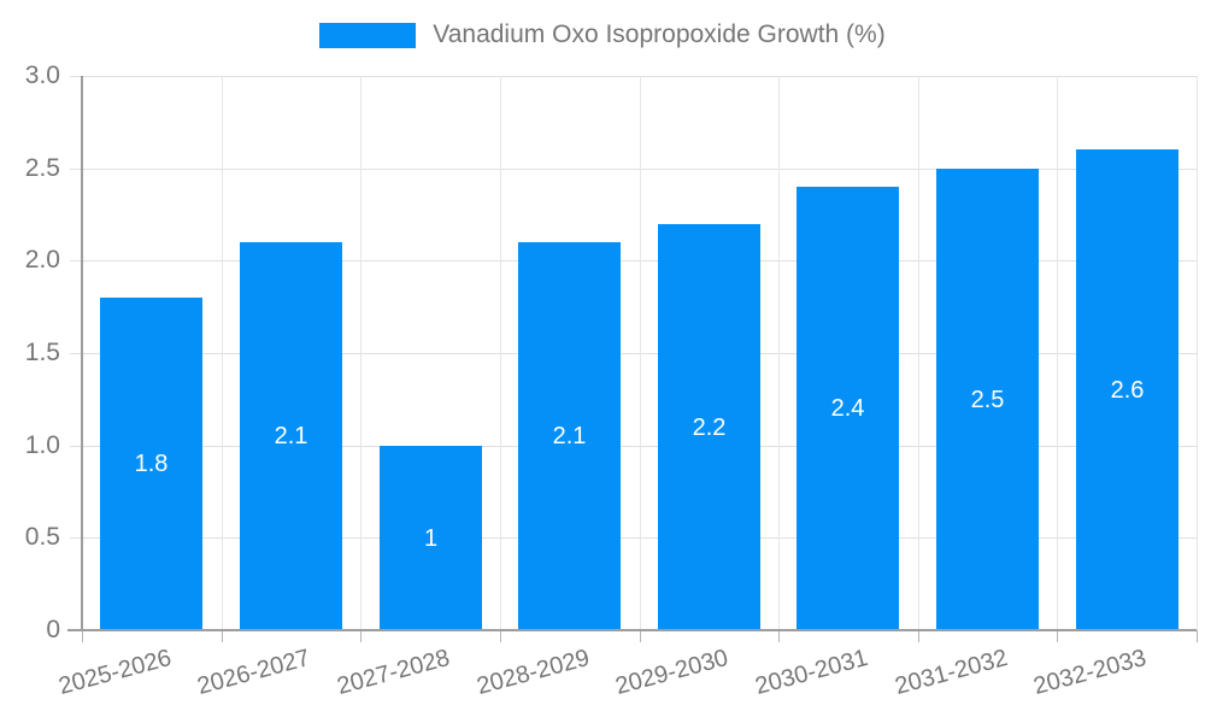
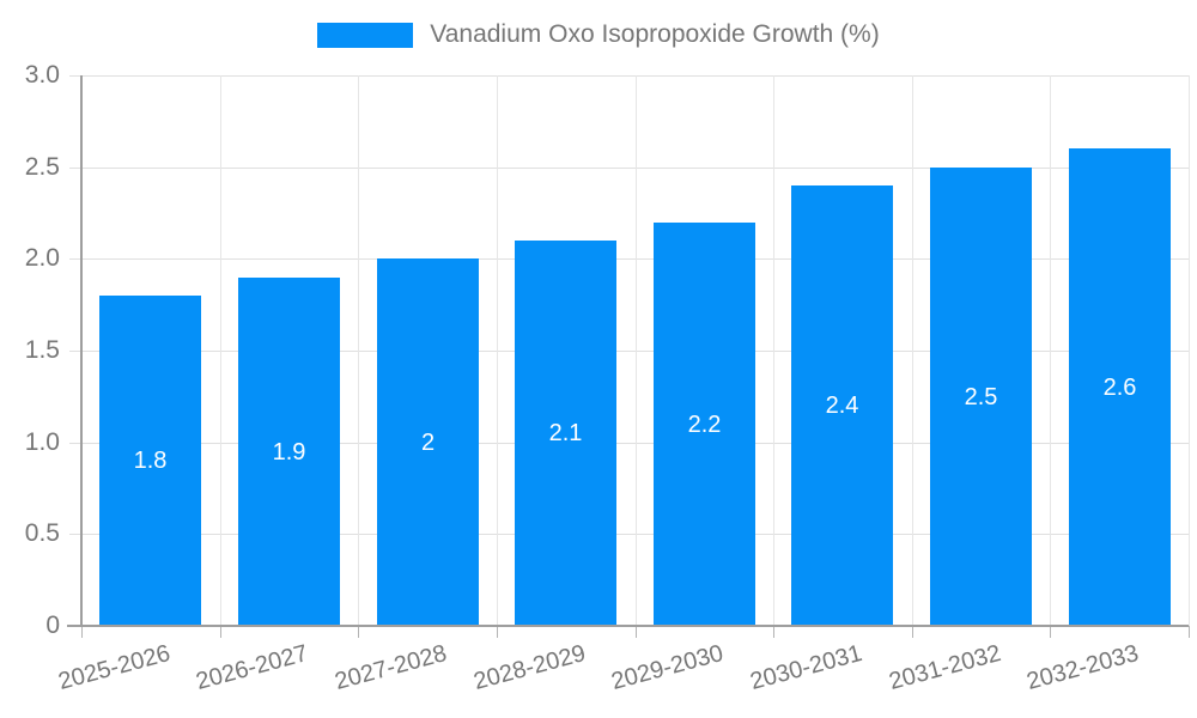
2026-2027: 2.1 -> 1.9
2027-2028: 1 -> 2
